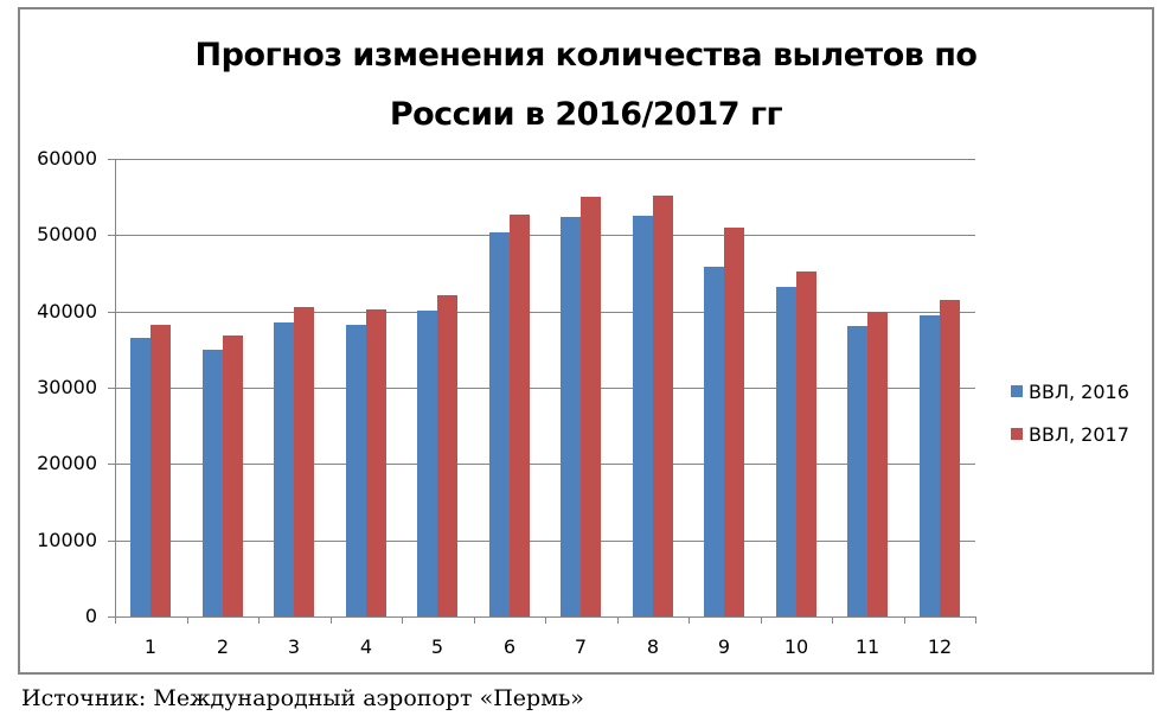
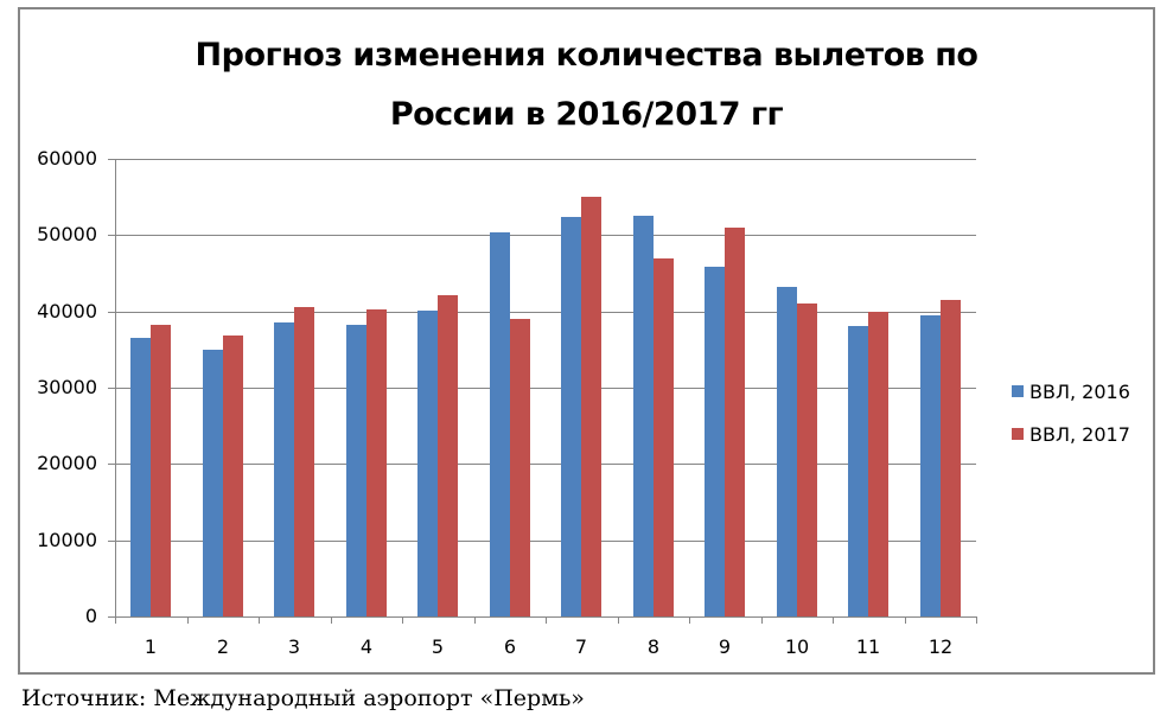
ВВЛ, 2017/6: 53000 -> 39000
ВВЛ, 2017/8: 55000 -> 47000
ВВЛ, 2017/10: 45000 -> 41000
